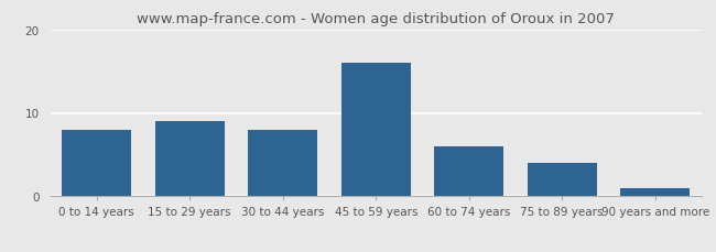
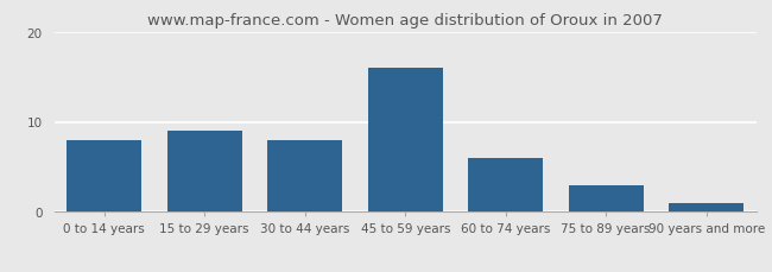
75 to 89 years: 4 -> 3
